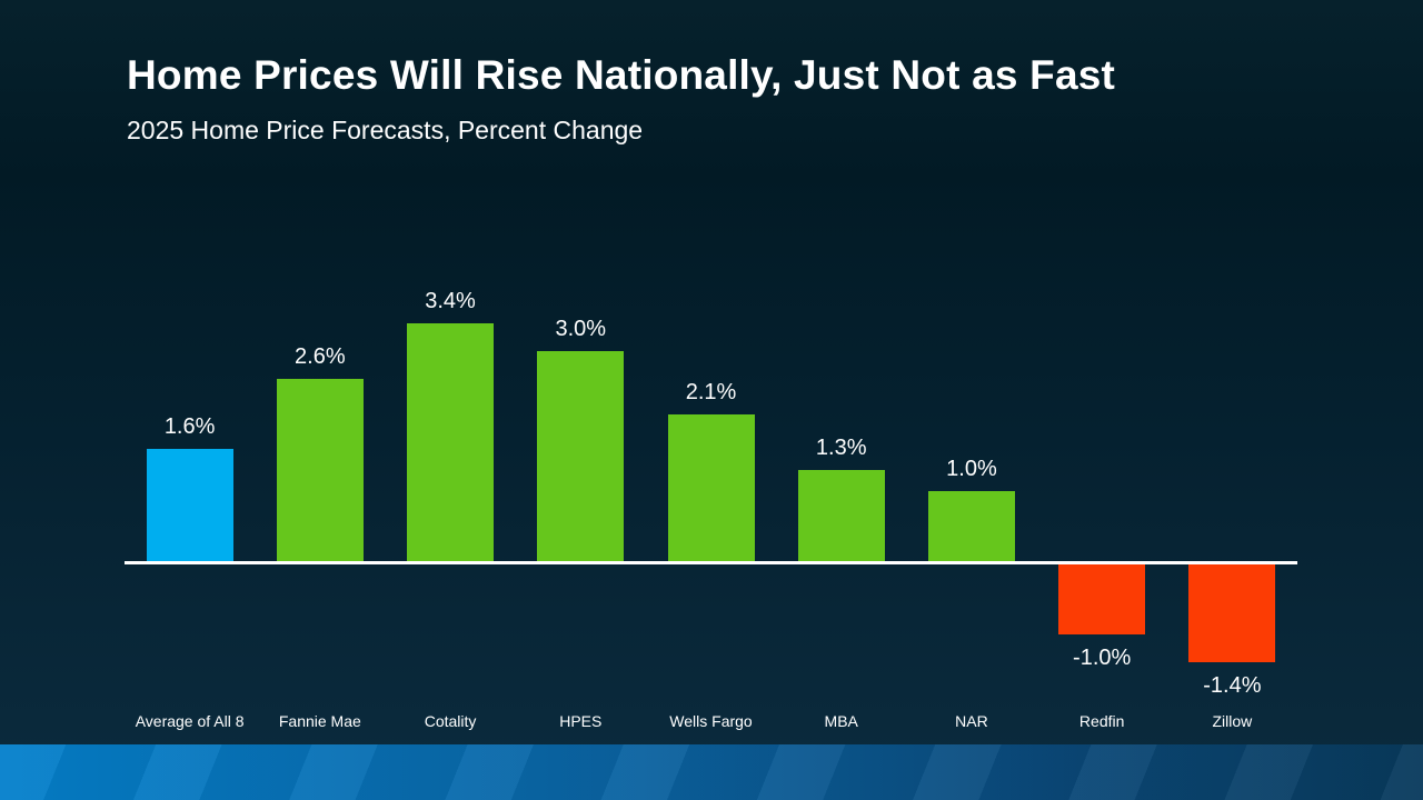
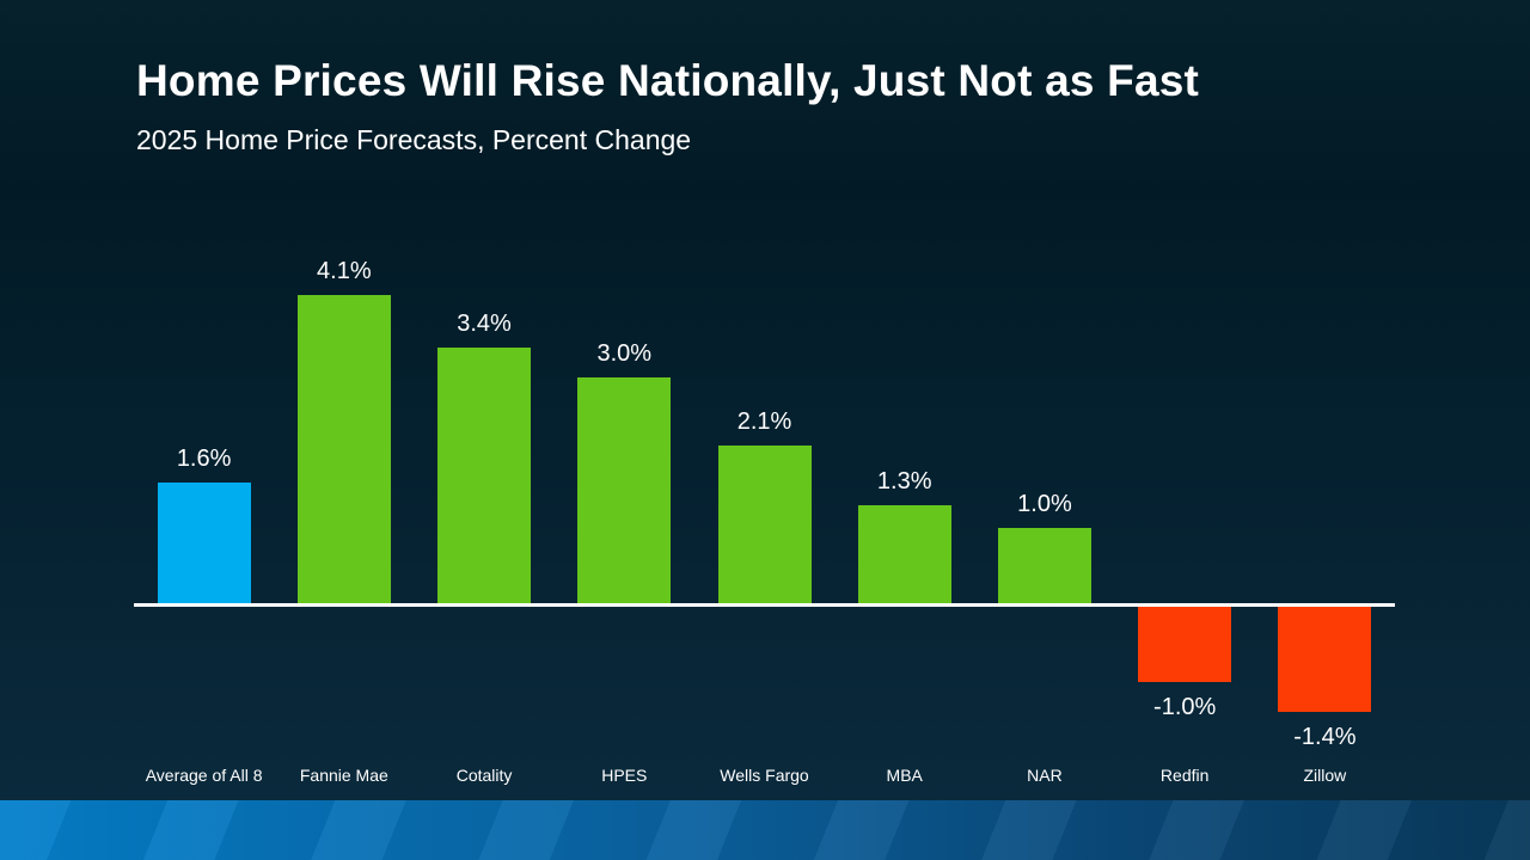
Fannie Mae: 2.6% -> 4.1%
